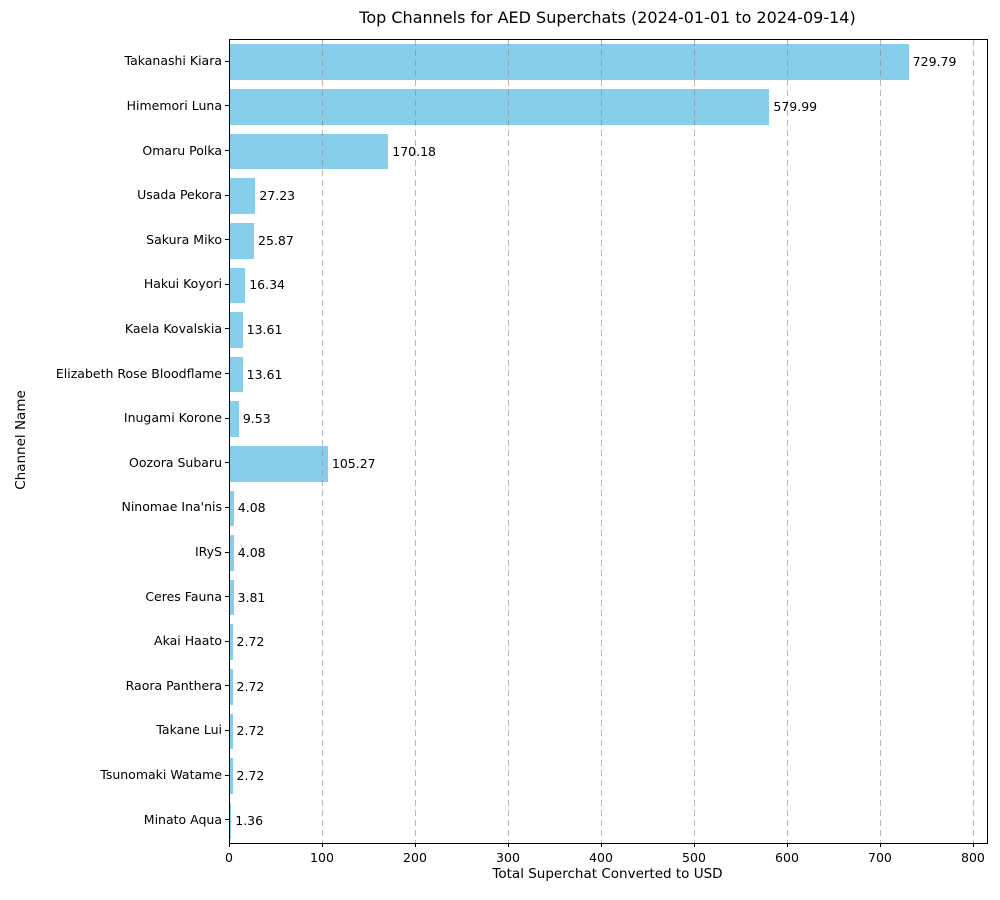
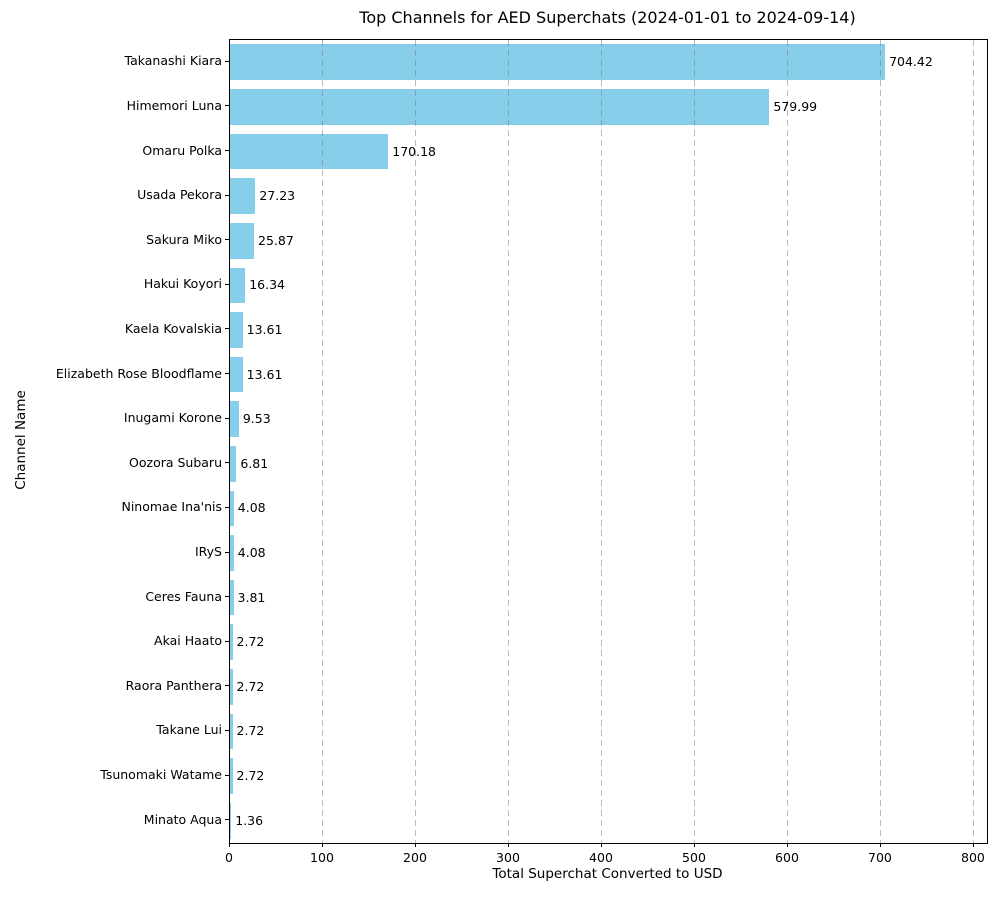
Takanashi Kiara: 729.79 -> 704.42
Oozora Subaru: 105.27 -> 6.81
